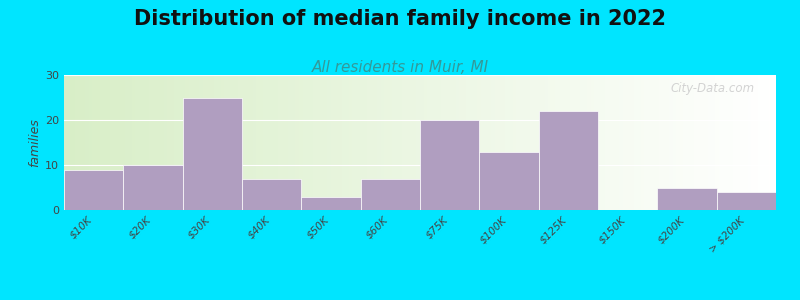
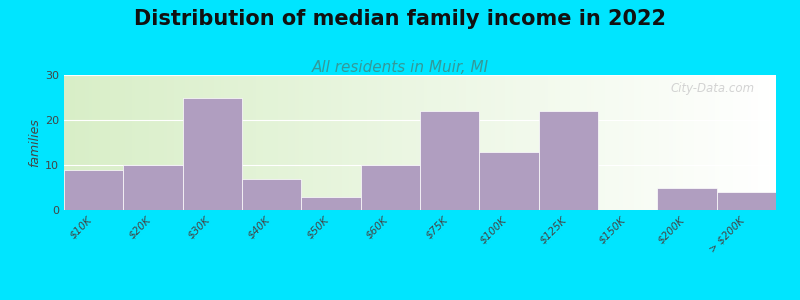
$60K: 7 -> 10
$75K: 20 -> 22
